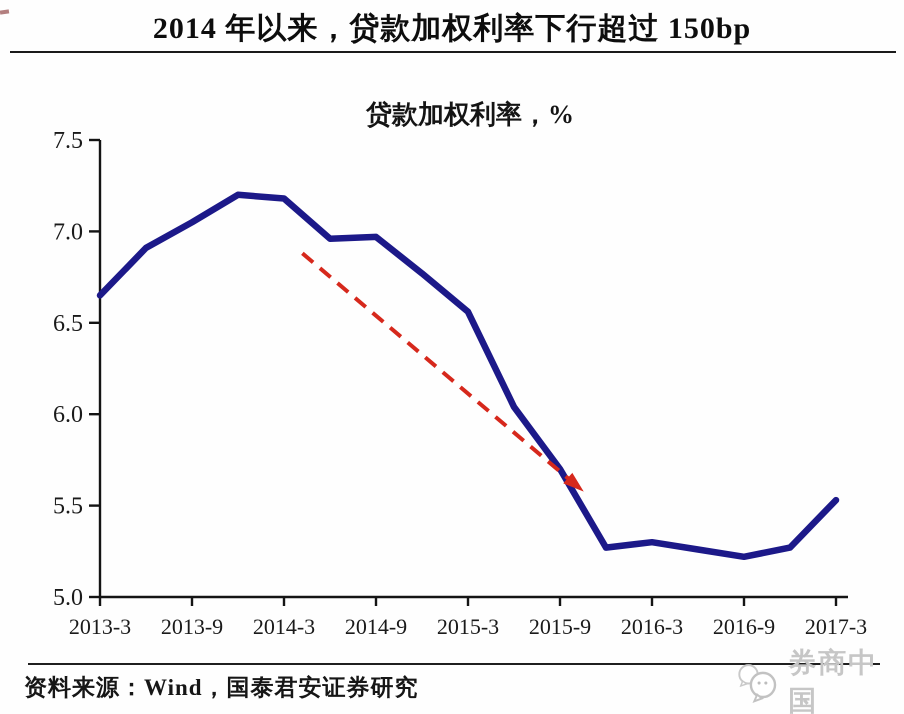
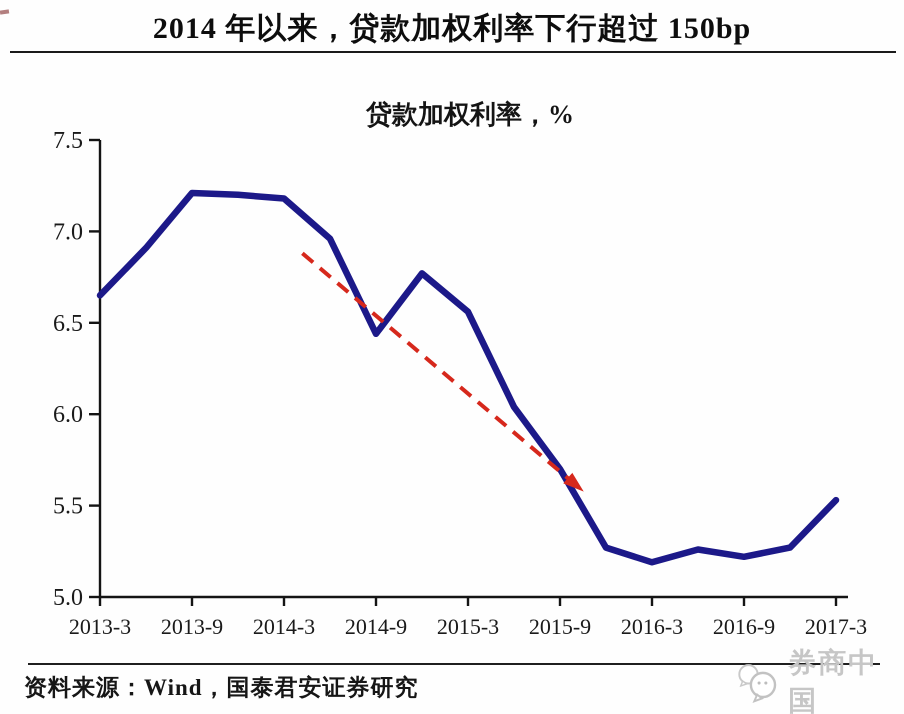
2013-9: 7.05 -> 7.21
2014-9: 6.97 -> 6.44
2016-3: 5.30 -> 5.19
